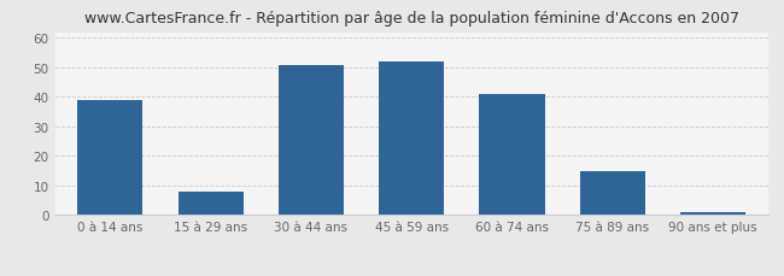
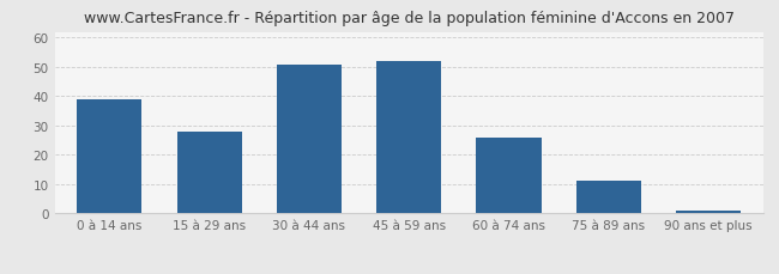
15 à 29 ans: 8 -> 28
60 à 74 ans: 41 -> 26
75 à 89 ans: 15 -> 11
